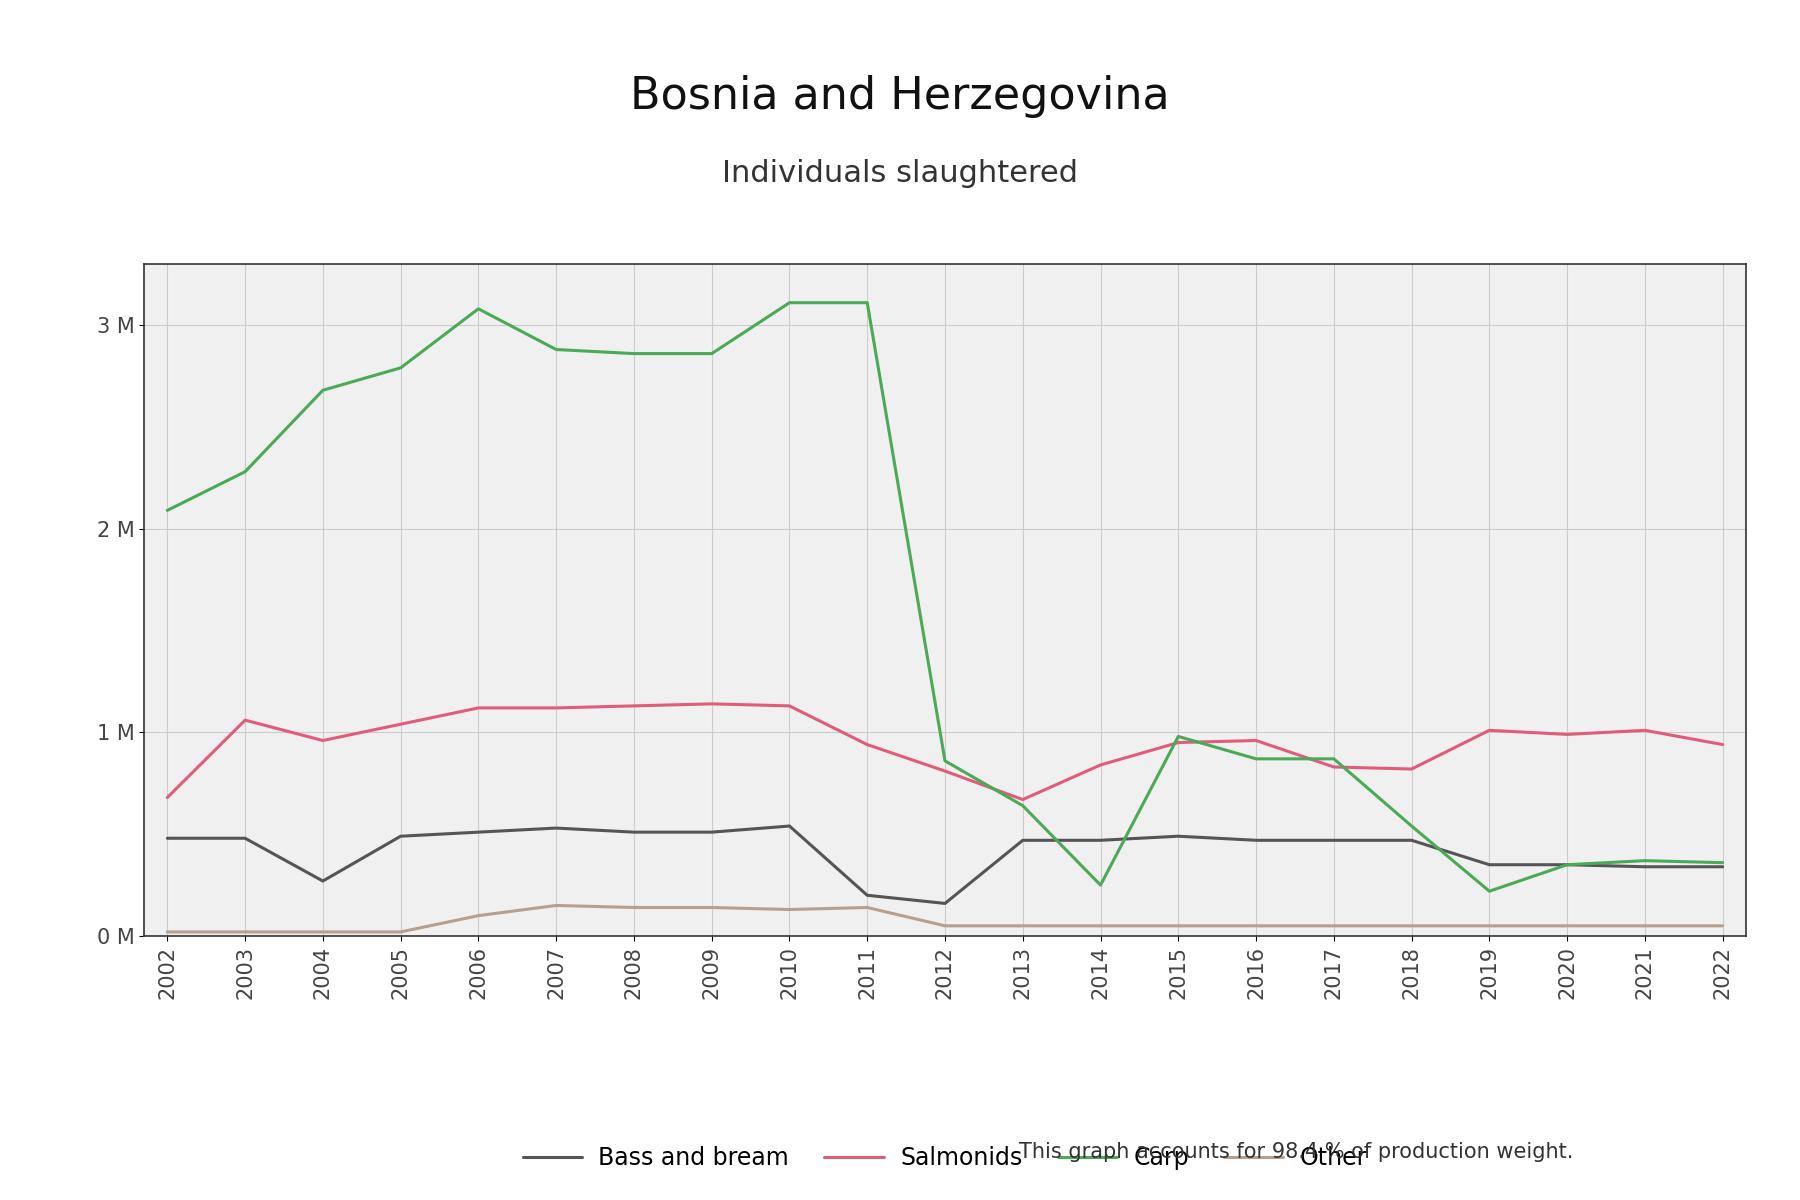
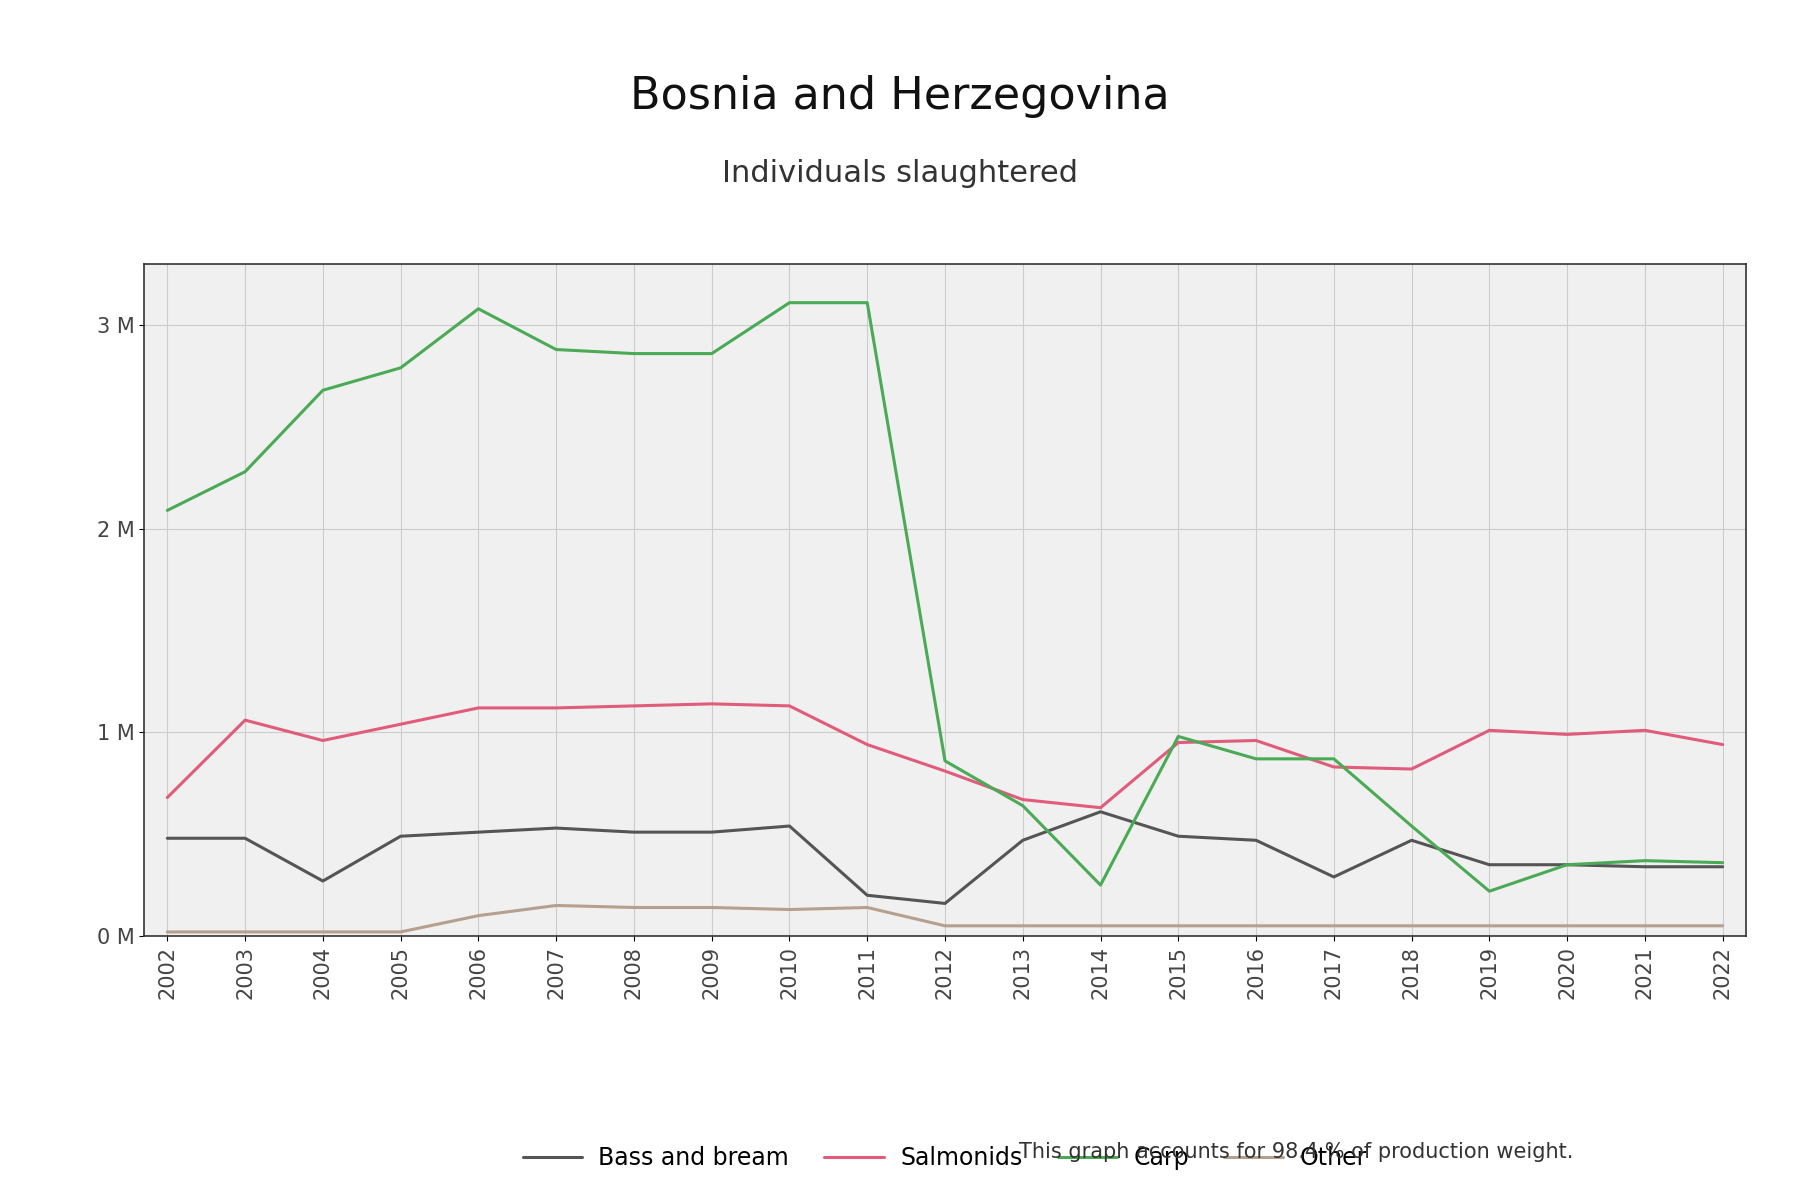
Bass and bream/2014: 0.47 M -> 0.61 M
Salmonids/2014: 0.84 M -> 0.63 M
Bass and bream/2017: 0.47 M -> 0.29 M
